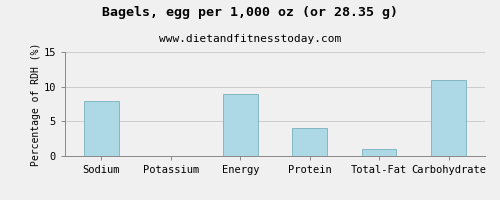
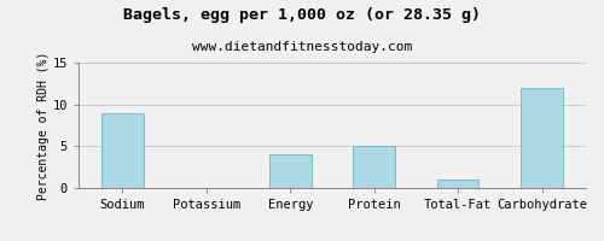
Sodium: 8 -> 9
Energy: 9 -> 4
Protein: 4 -> 5
Carbohydrate: 11 -> 12
